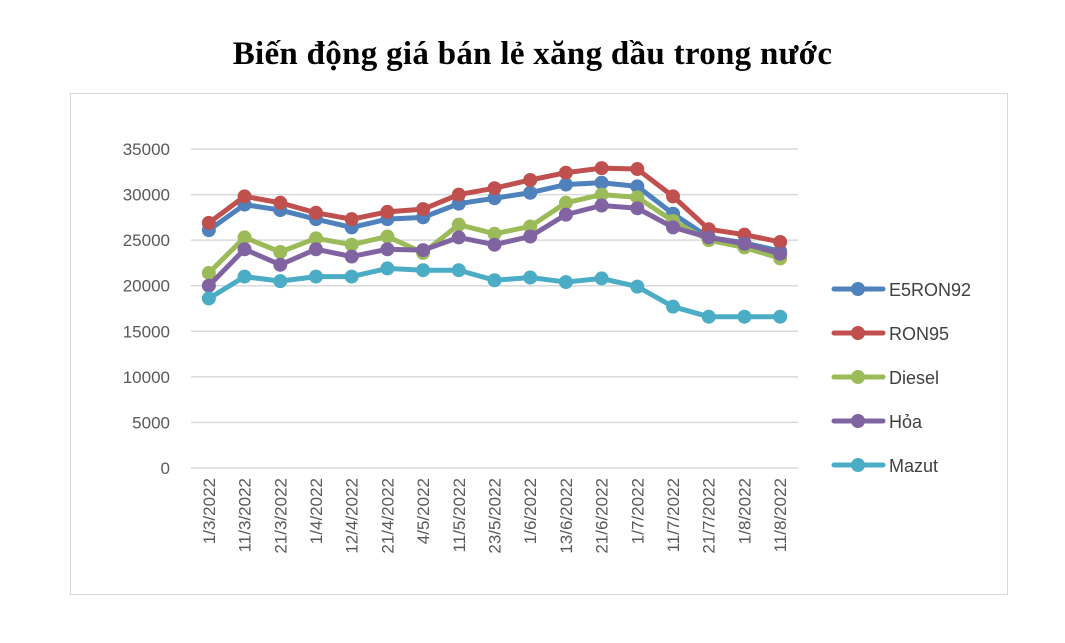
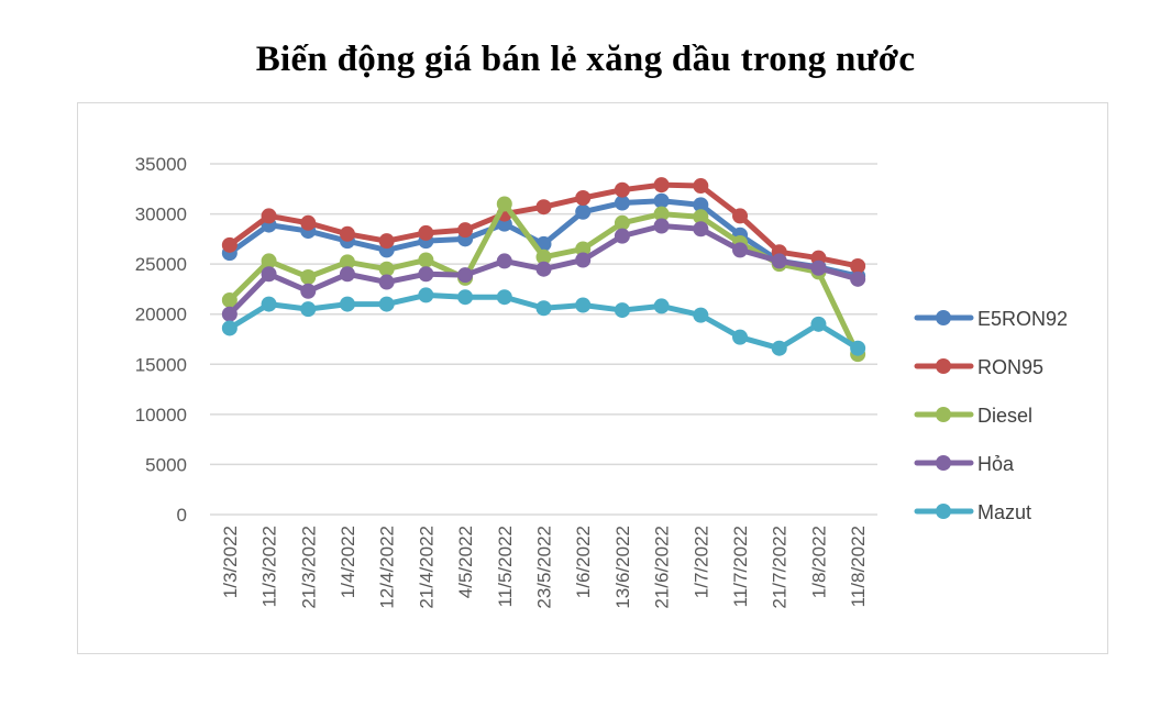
Diesel/11/5/2022: 27000 -> 31000
E5RON92/23/5/2022: 30000 -> 27000
Mazut/1/8/2022: 17000 -> 19000
Diesel/11/8/2022: 23000 -> 16000
